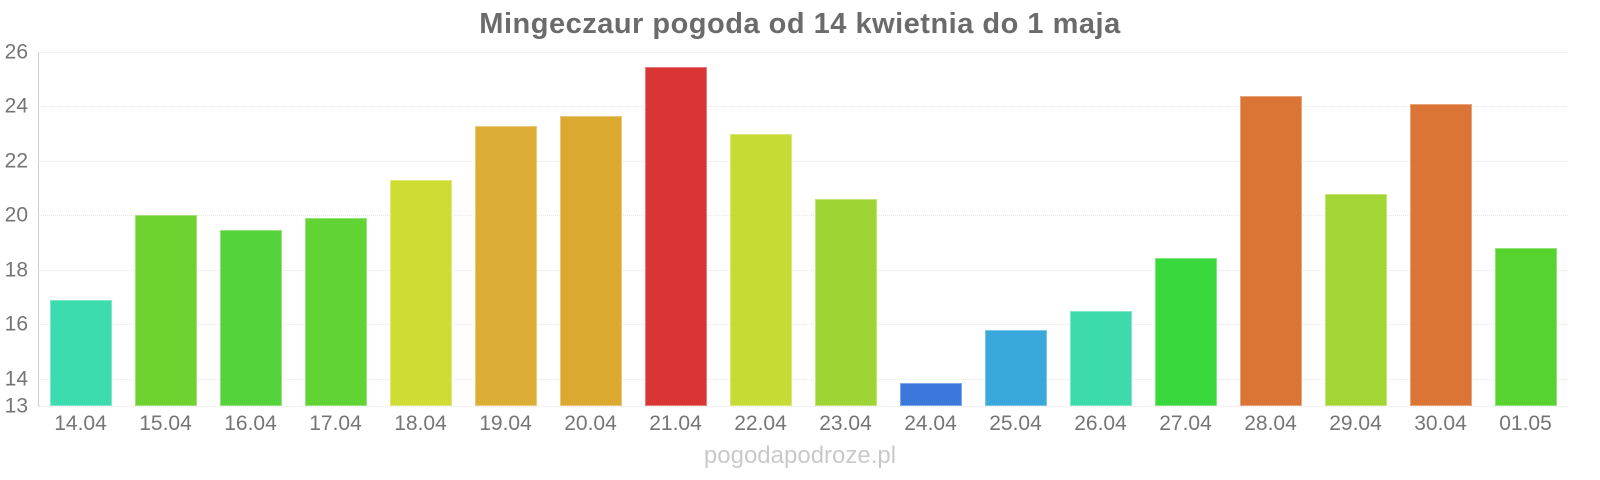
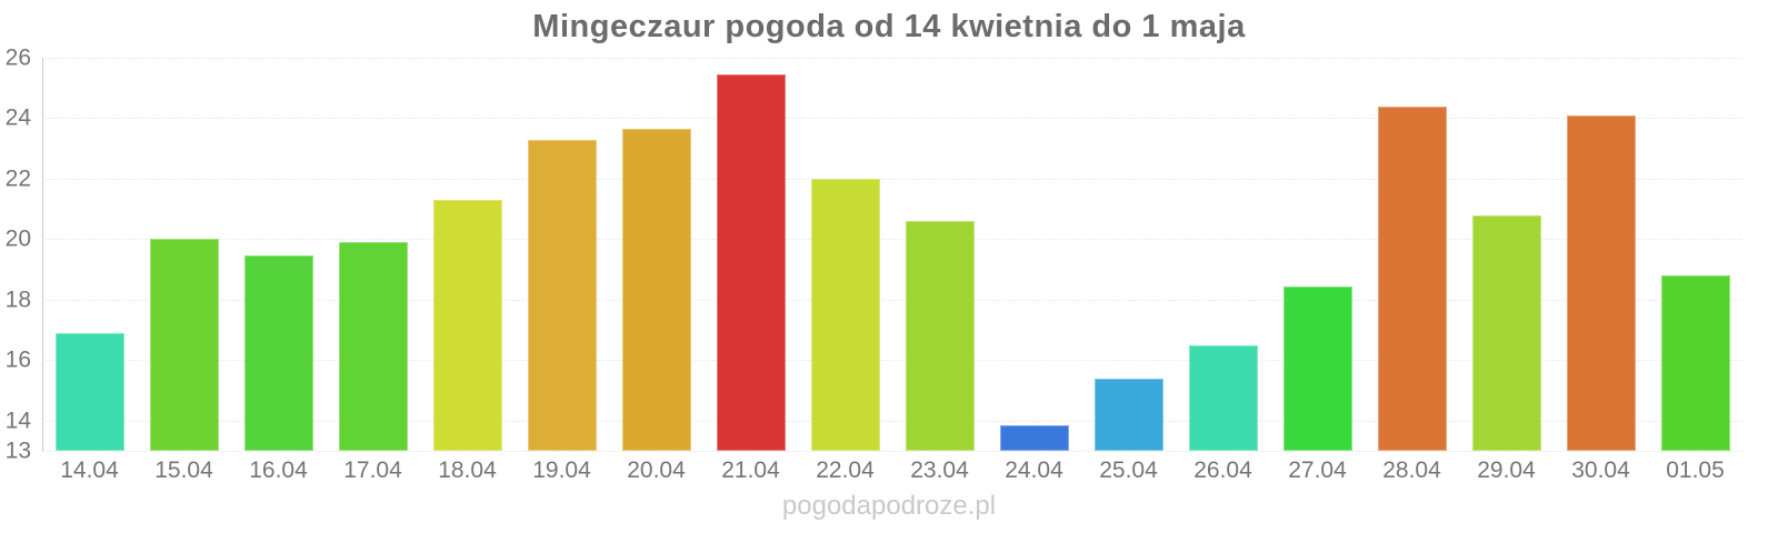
22.04: 23.0 -> 22.0
25.04: 15.8 -> 15.4
